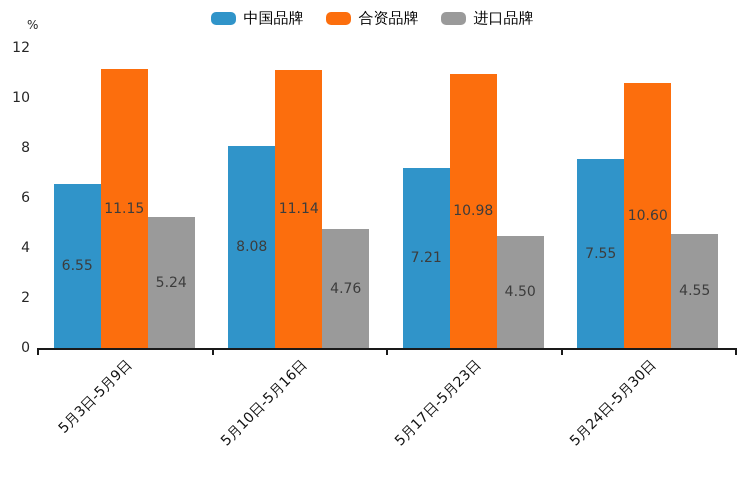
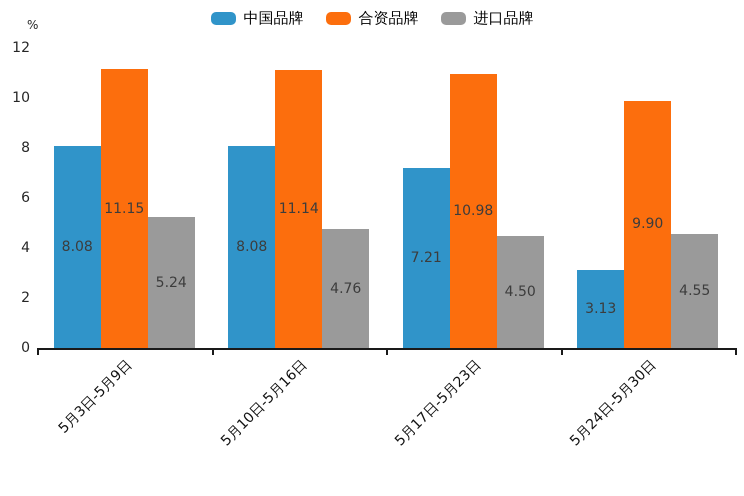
中国品牌/5月3日-5月9日: 6.55 -> 8.08
中国品牌/5月24日-5月30日: 7.55 -> 3.13
合资品牌/5月24日-5月30日: 10.60 -> 9.90
